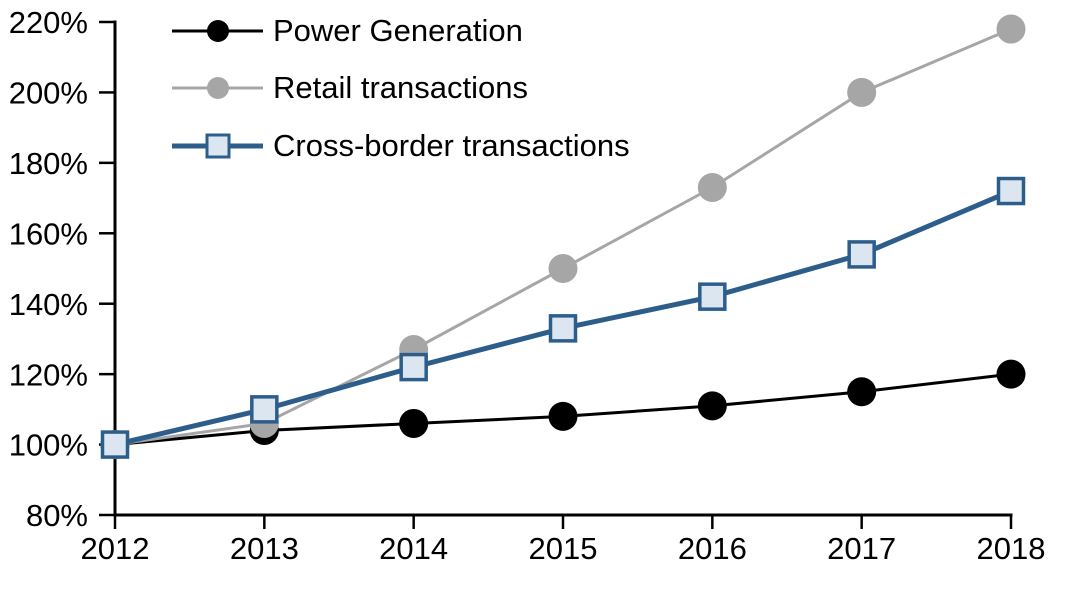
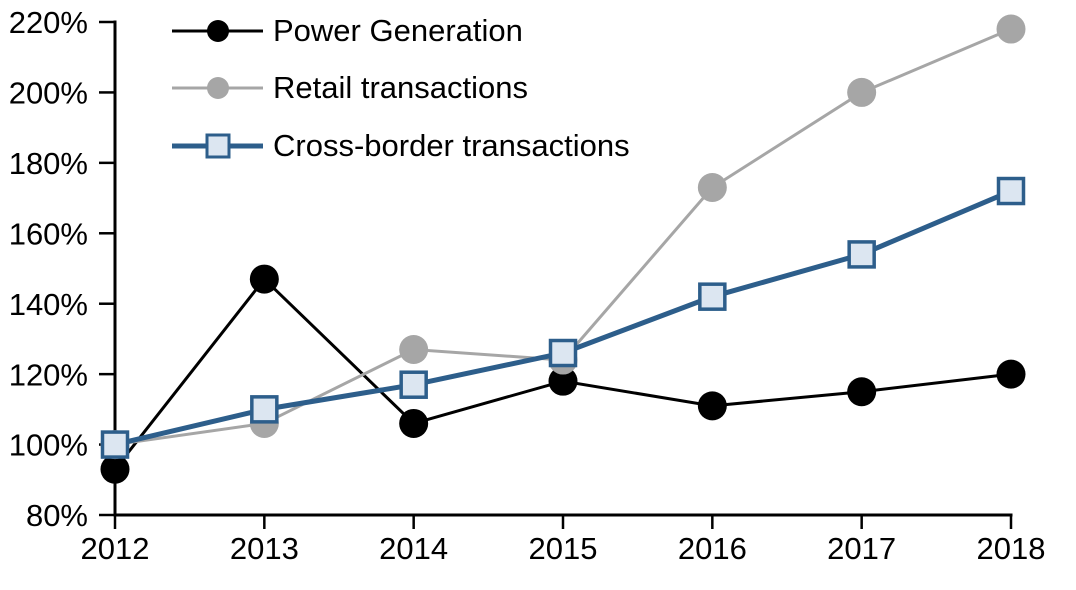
Power Generation/2012: 100% -> 93%
Power Generation/2013: 104% -> 147%
Cross-border transactions/2014: 122% -> 117%
Power Generation/2015: 108% -> 118%
Retail transactions/2015: 150% -> 124%
Cross-border transactions/2015: 133% -> 126%
